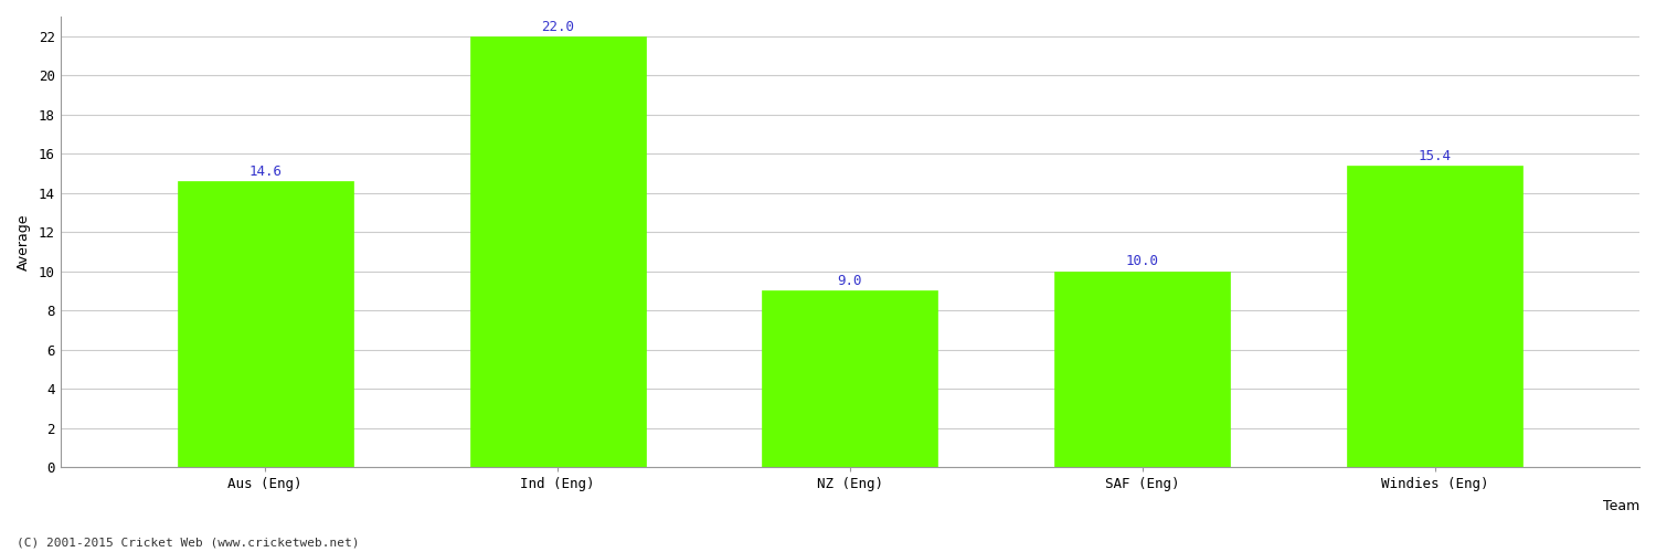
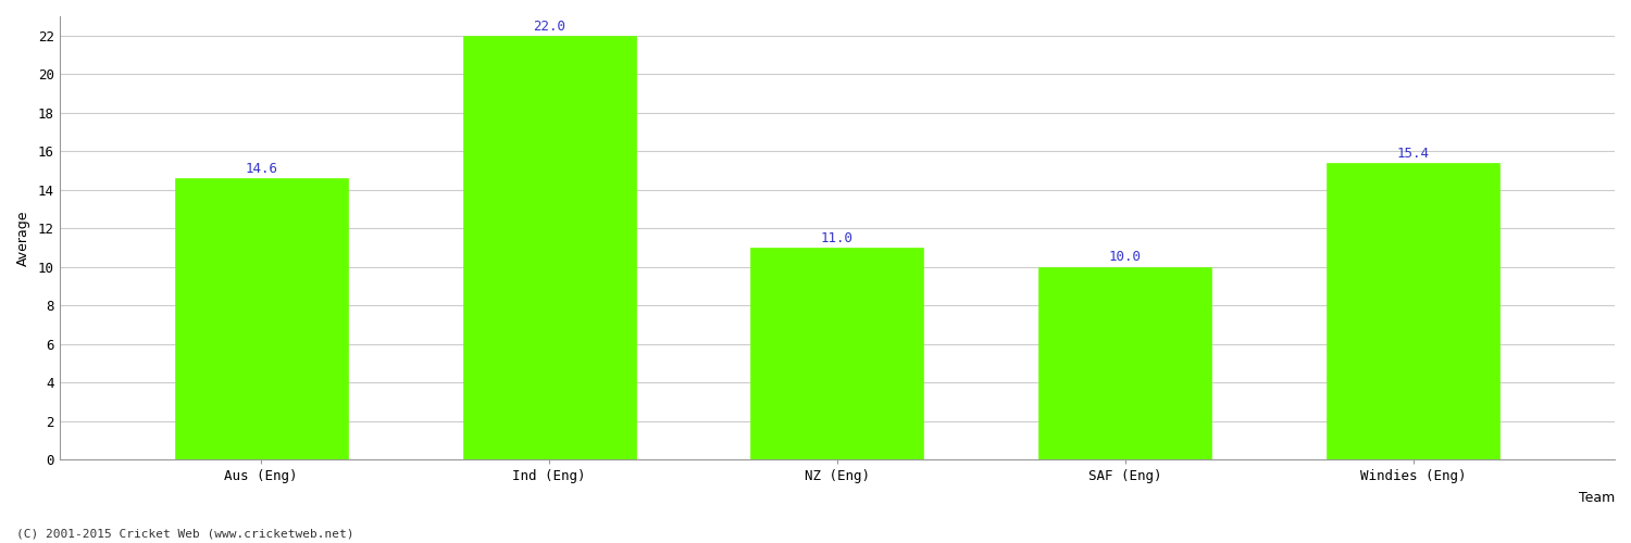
NZ (Eng): 9.0 -> 11.0
